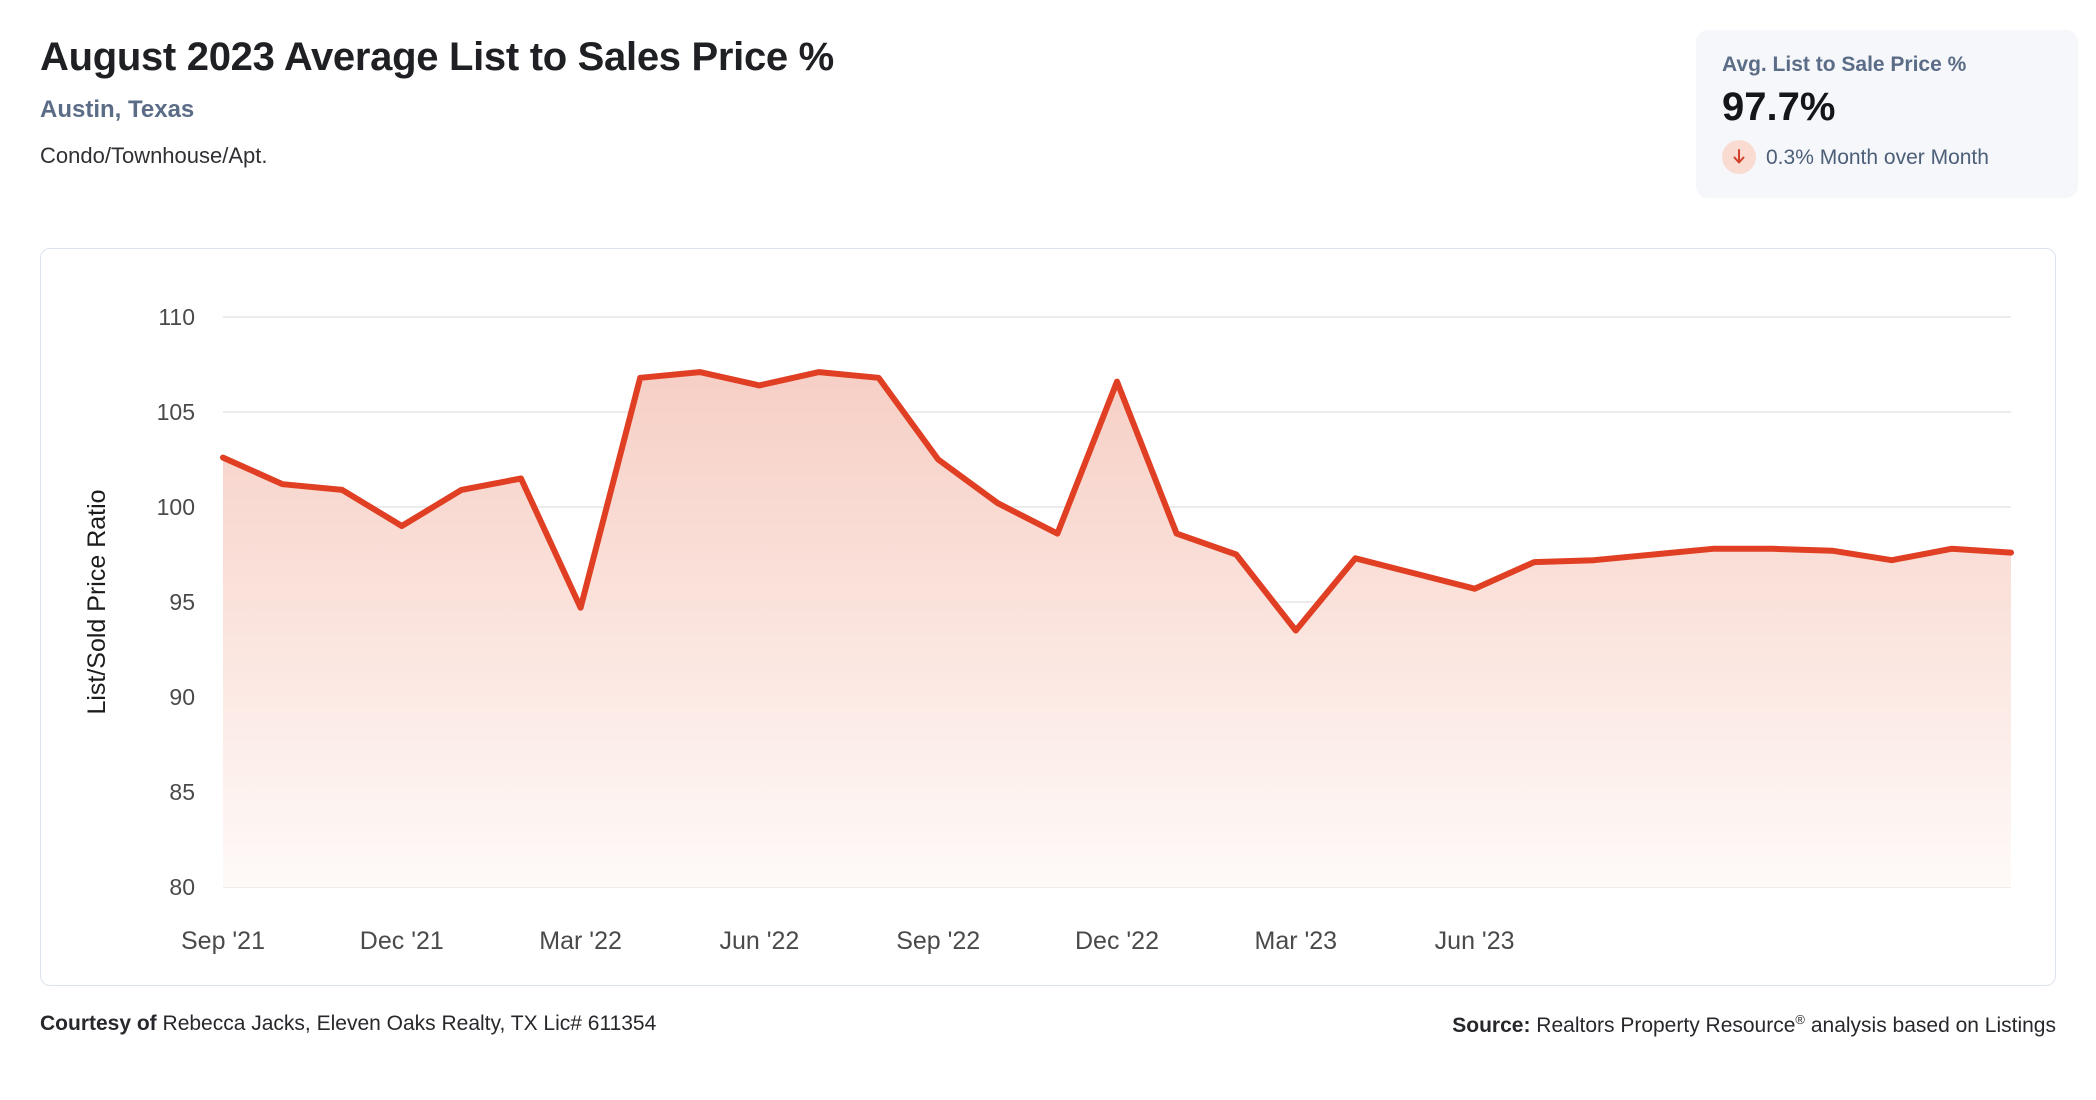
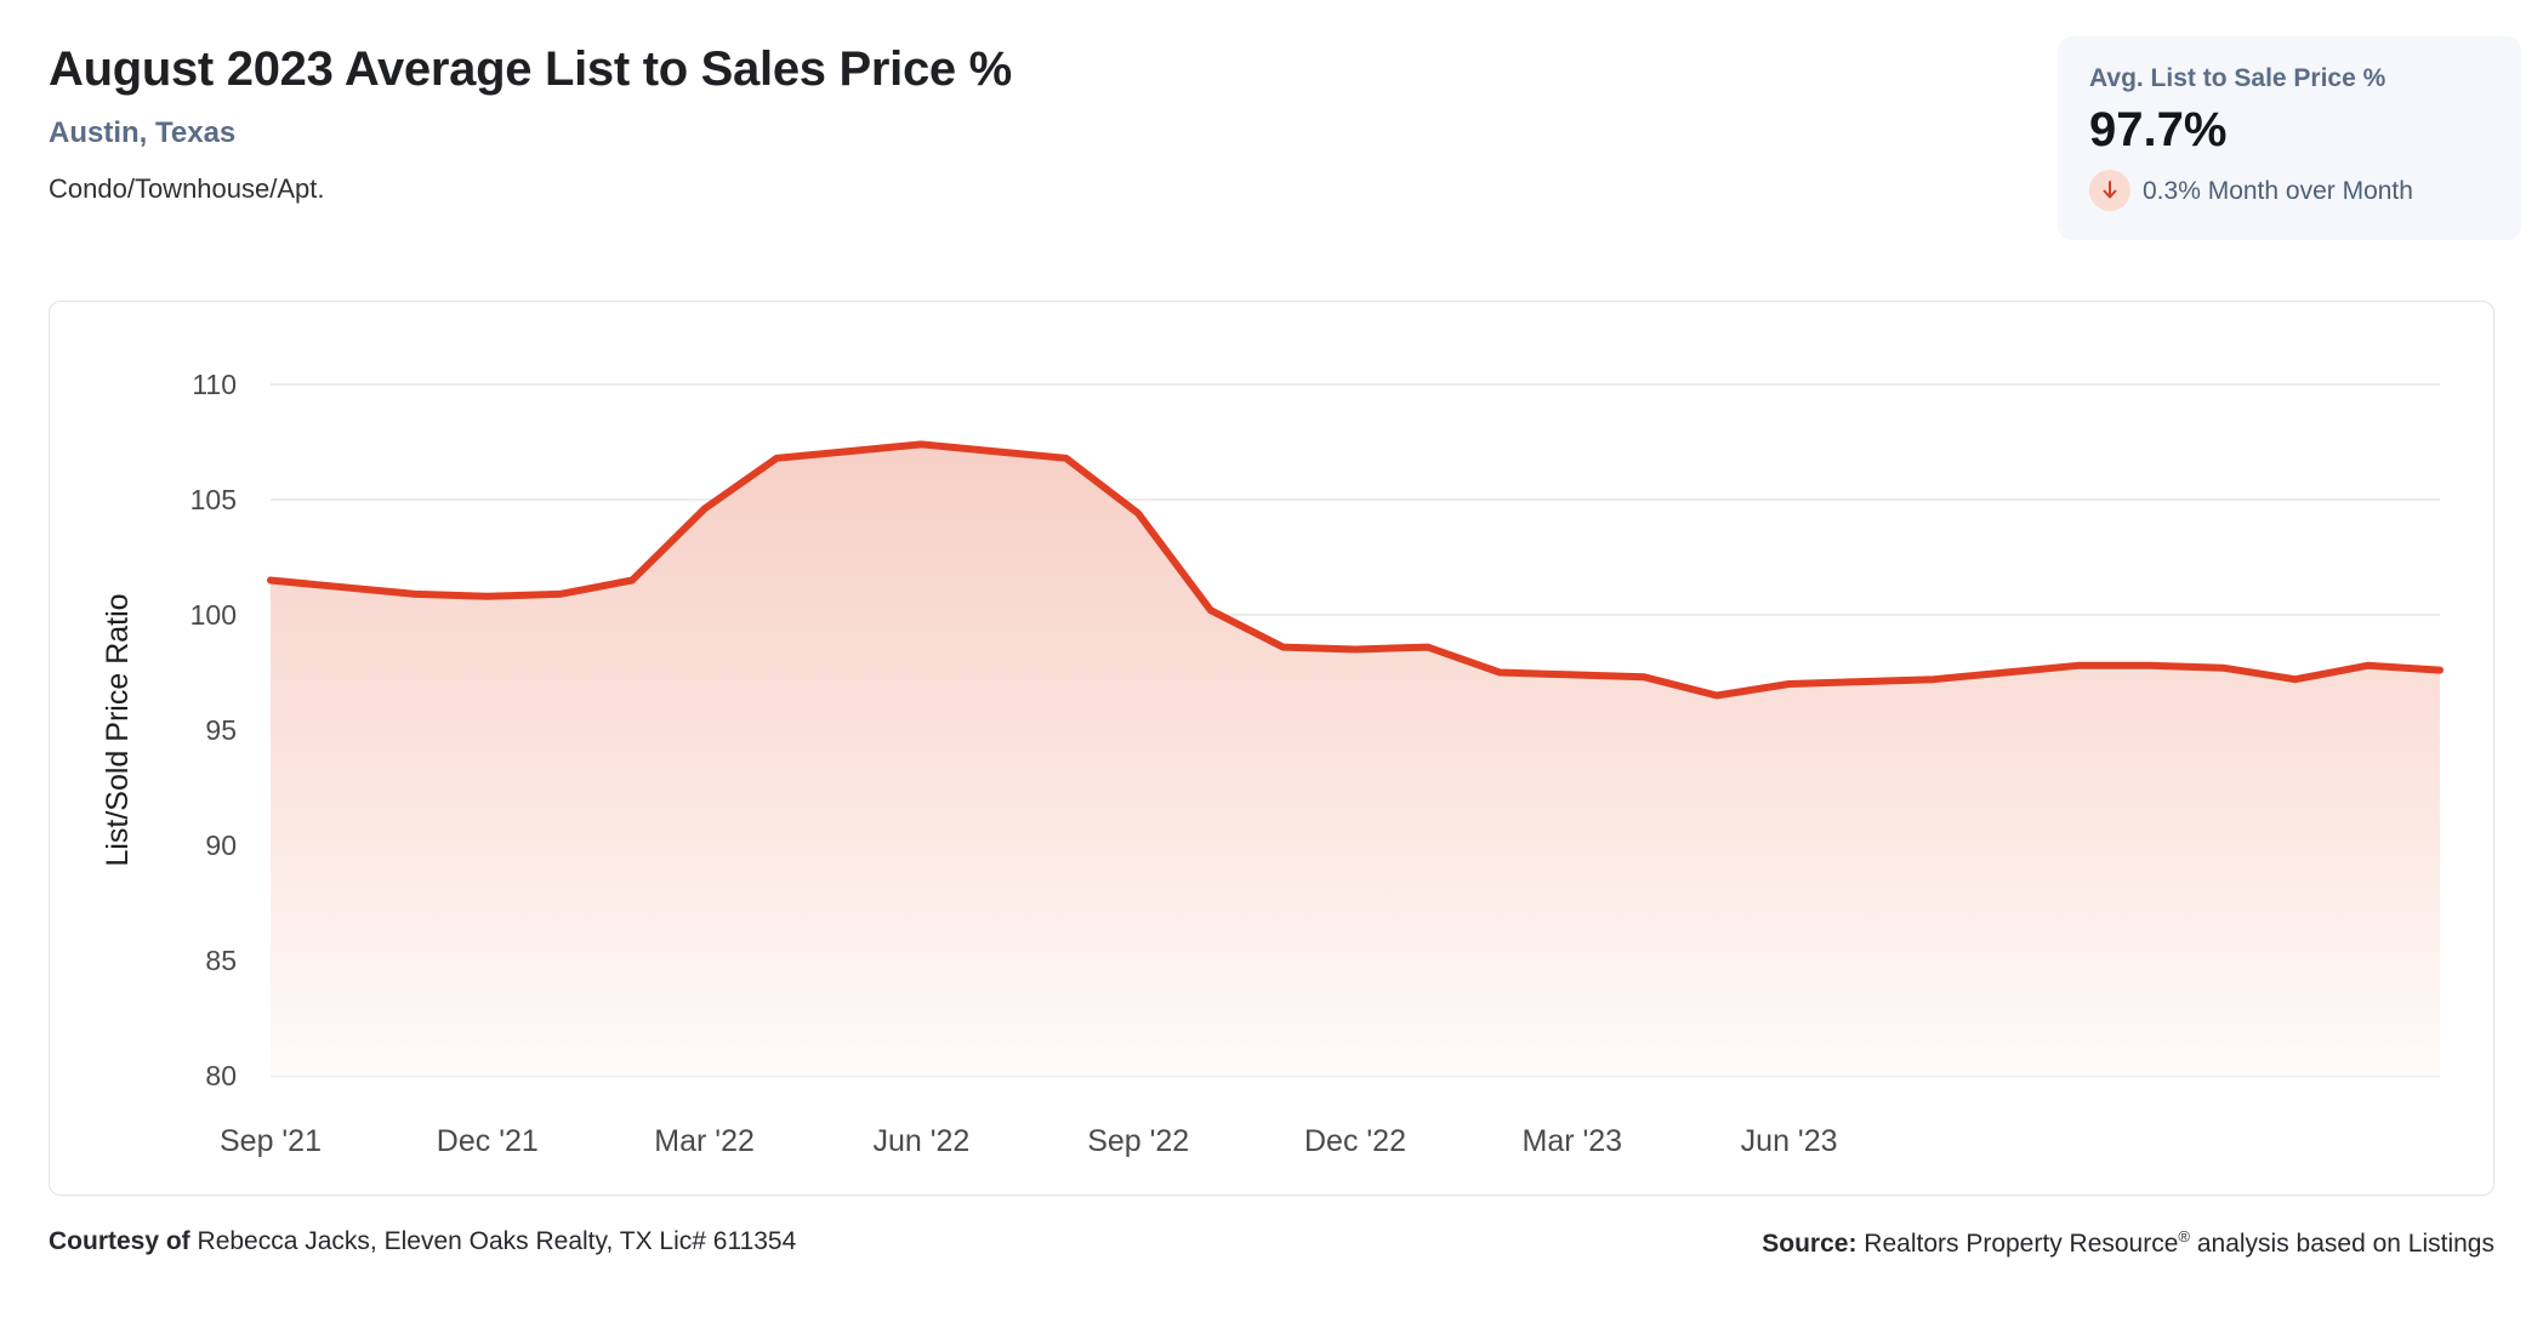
Sep '21: 102.6 -> 101.5
Dec '21: 99.0 -> 100.8
Mar '22: 94.7 -> 104.6
Jun '22: 106.4 -> 107.4
Sep '22: 102.5 -> 104.4
Dec '22: 106.6 -> 98.5
Mar '23: 93.5 -> 97.4
Jun '23: 95.7 -> 97.0
